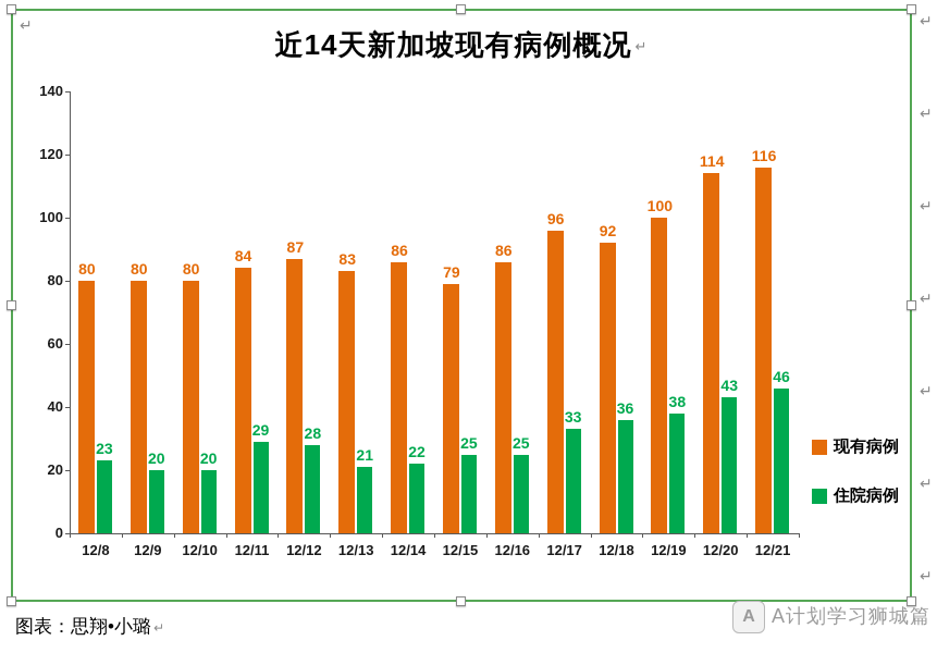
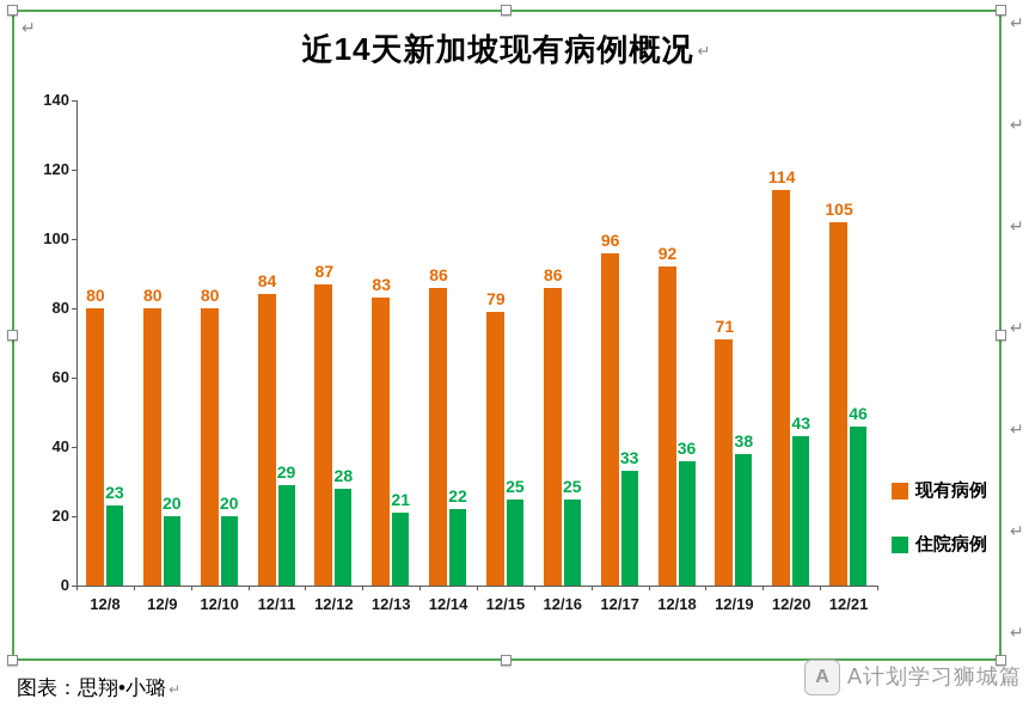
现有病例/12/19: 100 -> 71
现有病例/12/21: 116 -> 105
